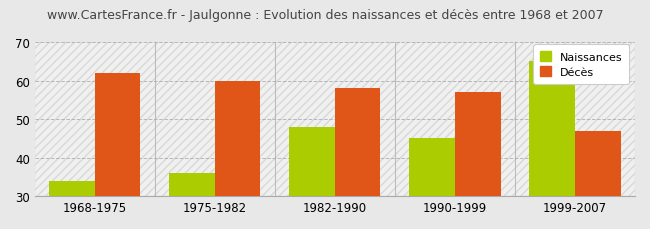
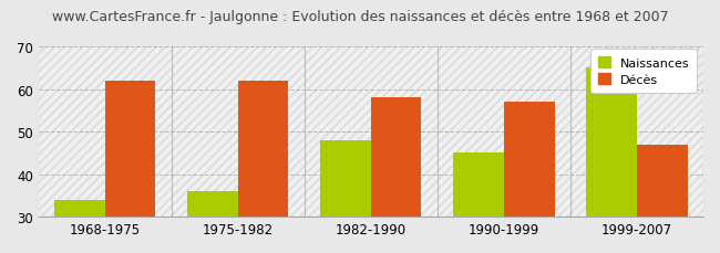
Décès/1975-1982: 60 -> 62
